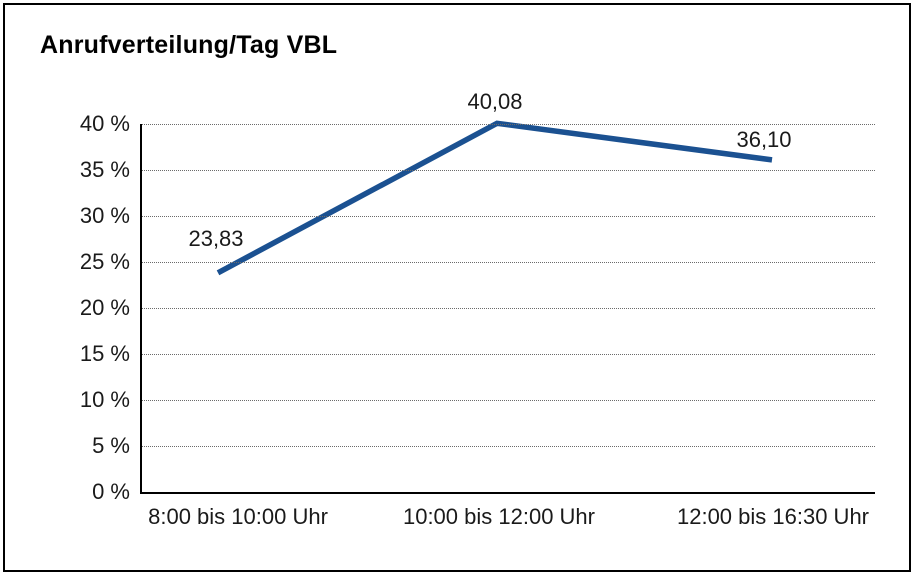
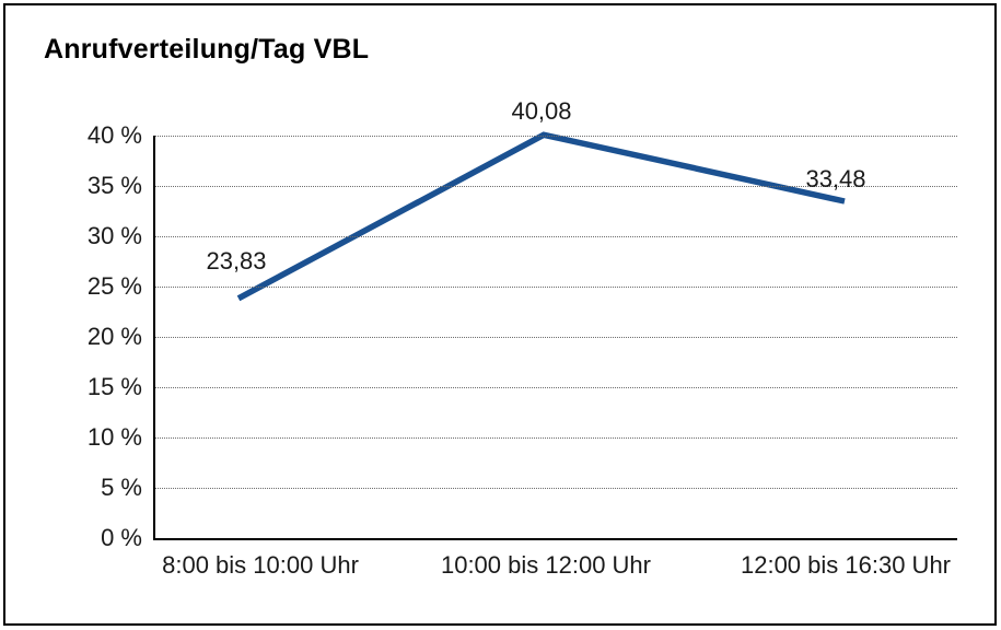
12:00 bis 16:30 Uhr: 36,10 -> 33,48
